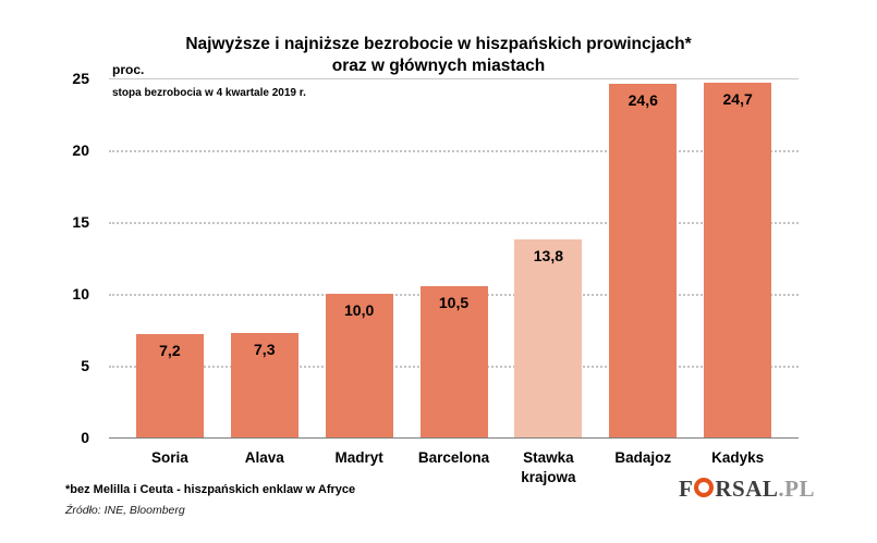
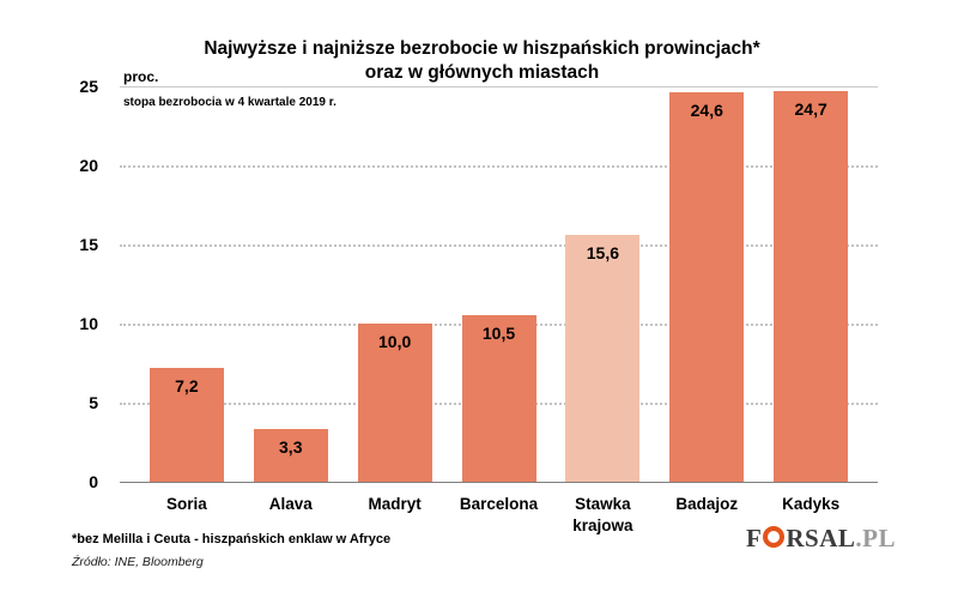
Alava: 7,3 -> 3,3
Stawka krajowa: 13,8 -> 15,6
